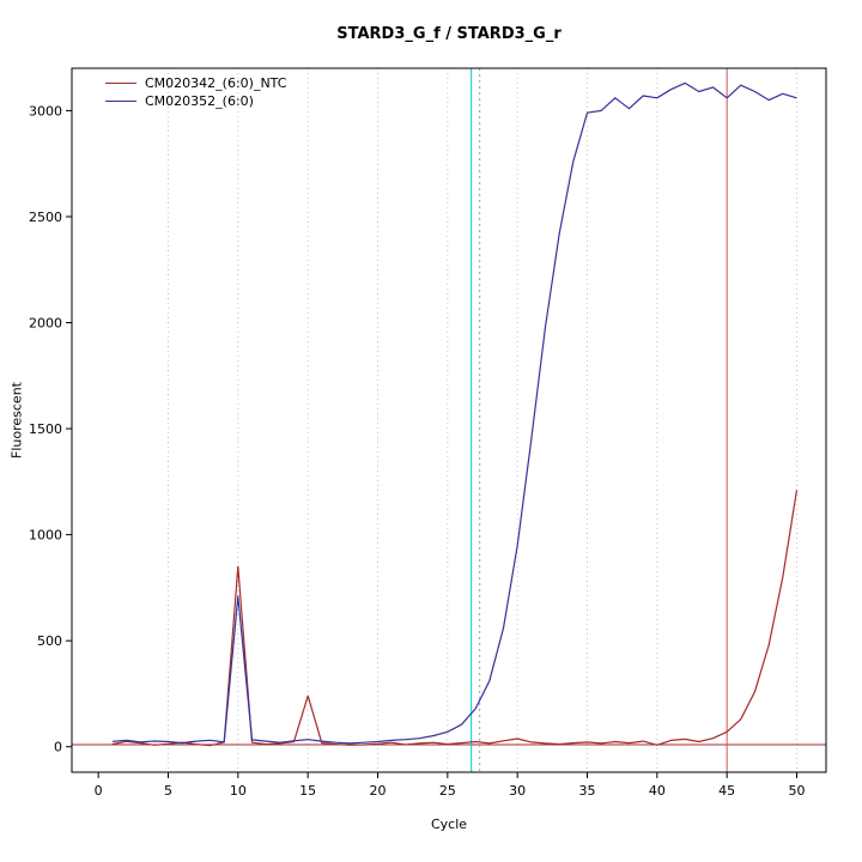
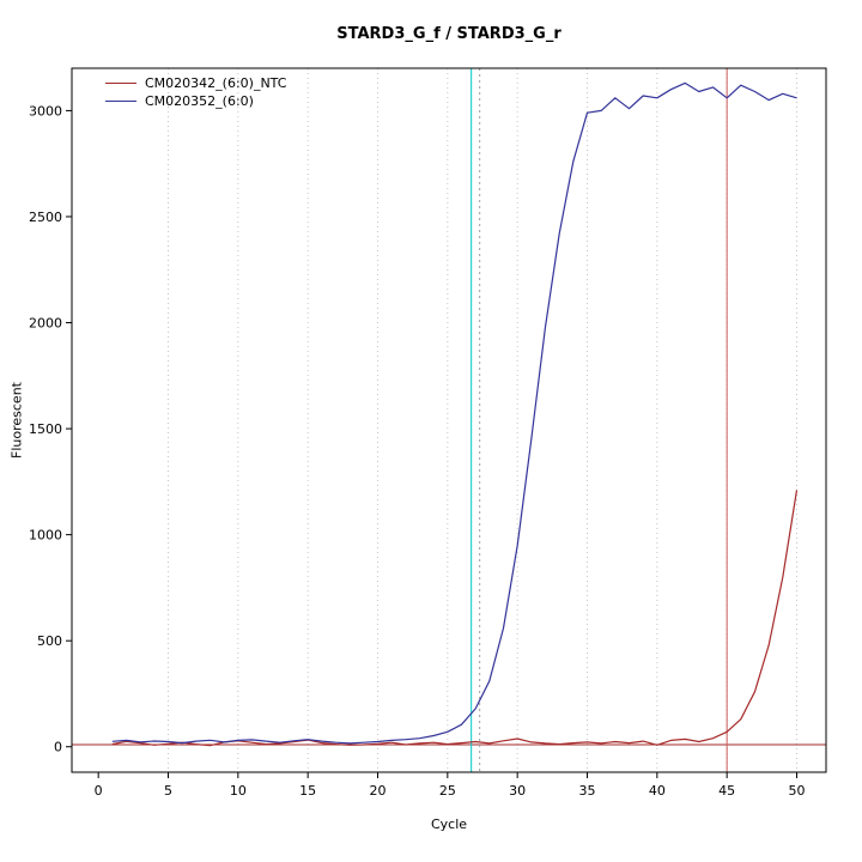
CM020342_(6:0)_NTC/10: 850 -> 30
CM020352_(6:0)/10: 710 -> 30
CM020342_(6:0)_NTC/15: 240 -> 30
